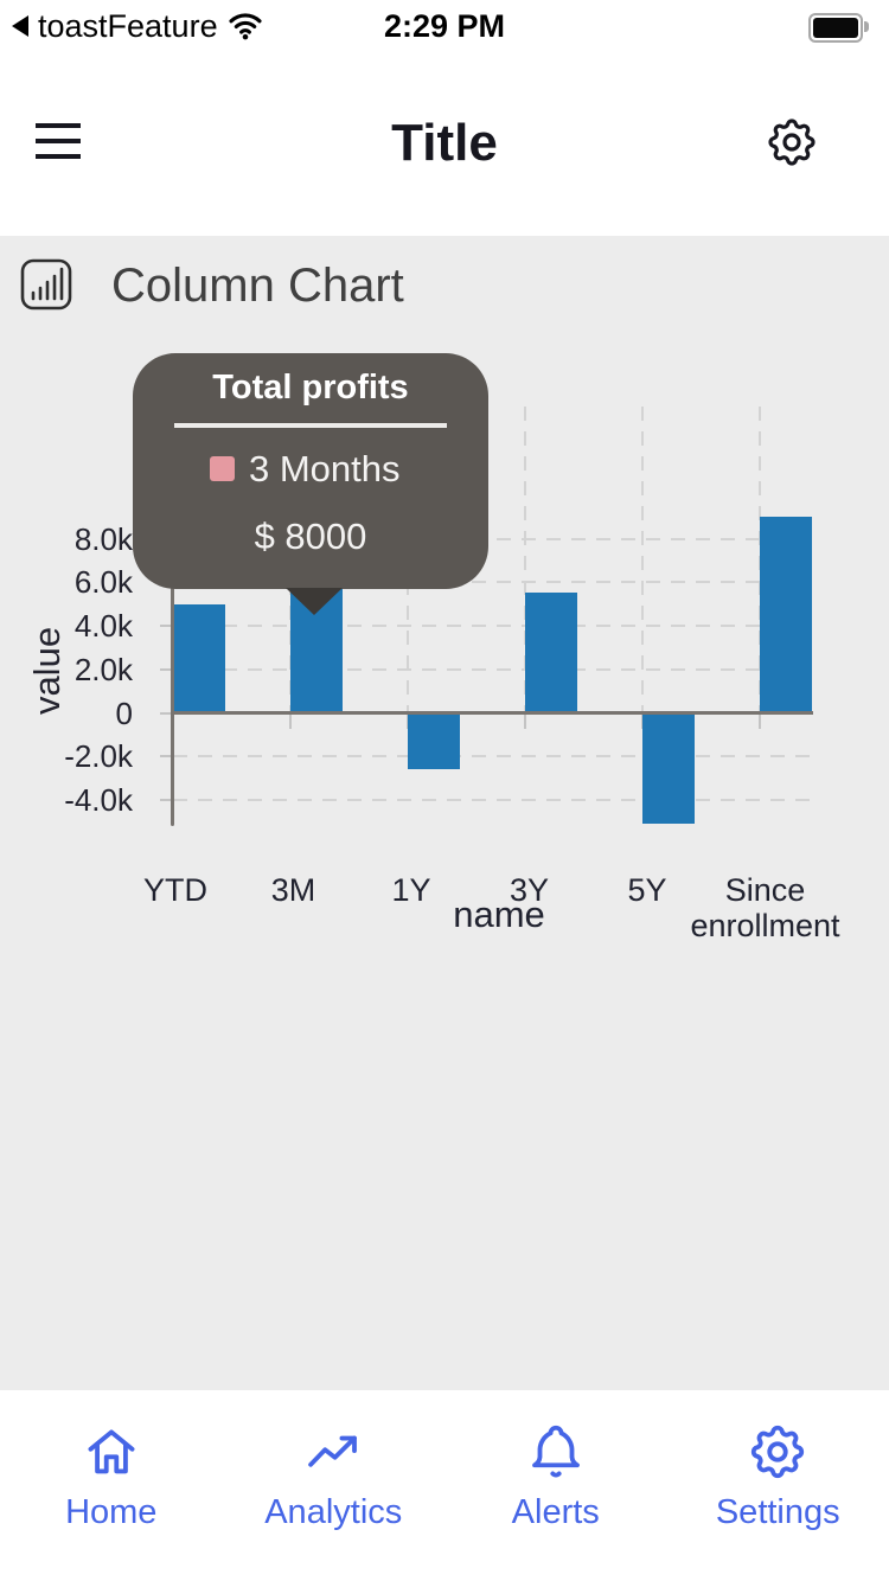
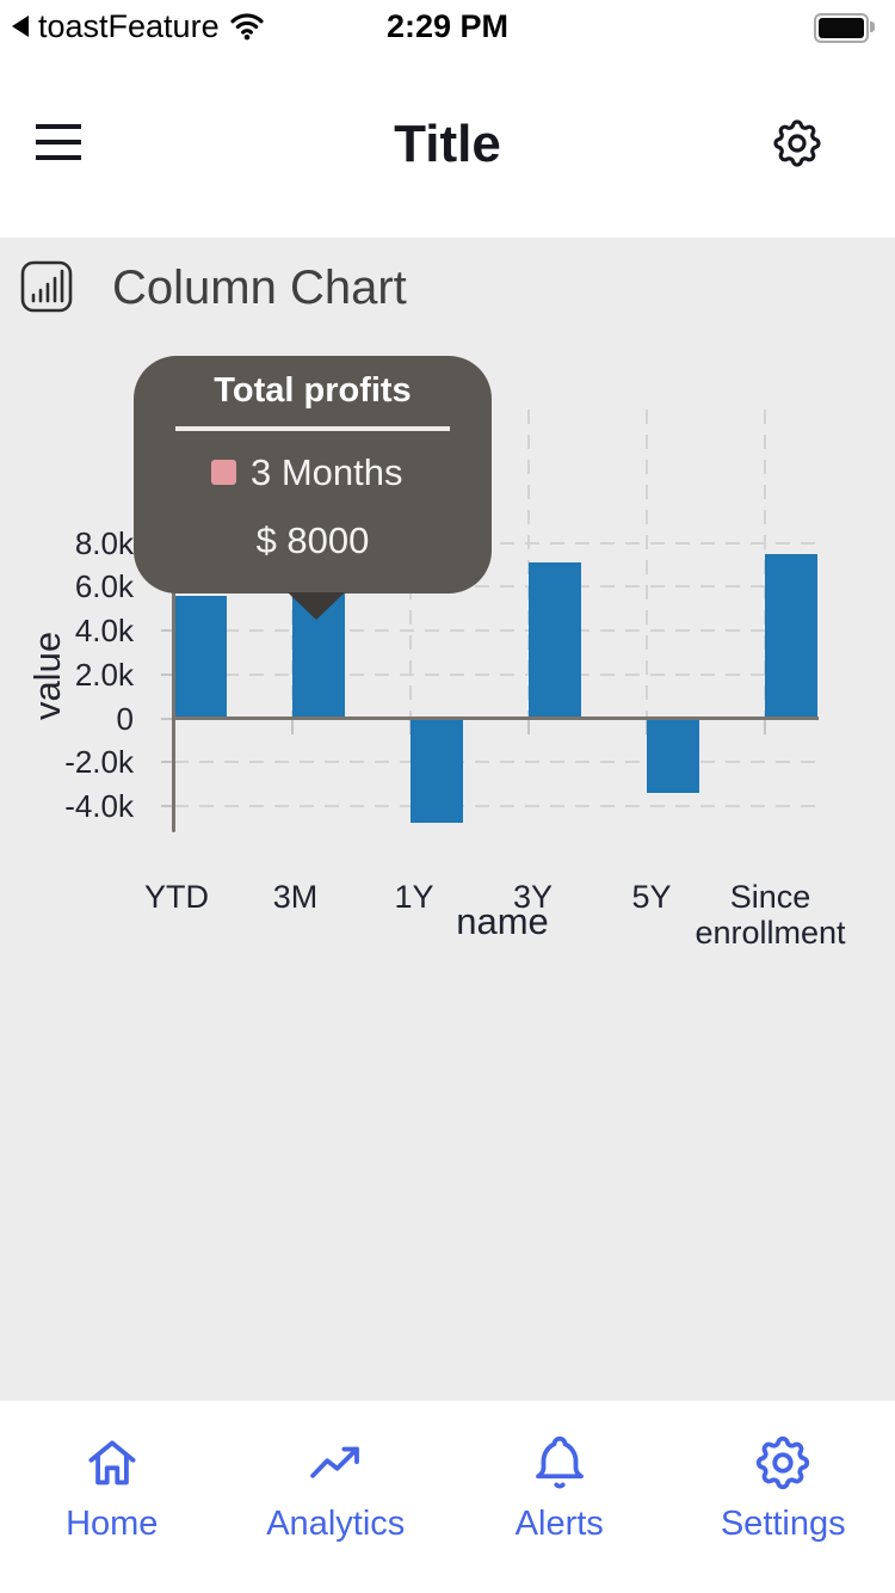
YTD: 5.0k -> 5.6k
1Y: -2.5k -> -4.7k
3Y: 5.5k -> 7.1k
5Y: -5.0k -> -3.3k
Since enrollment: 9.0k -> 7.5k
